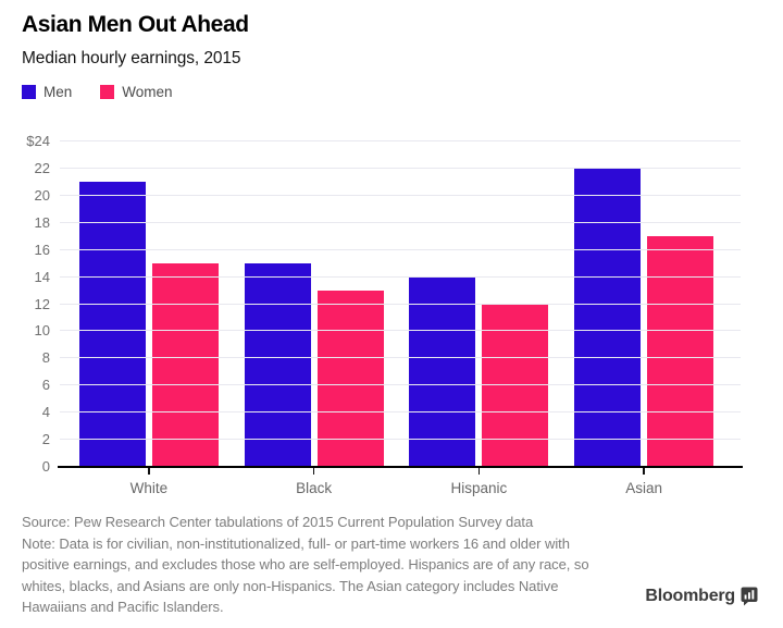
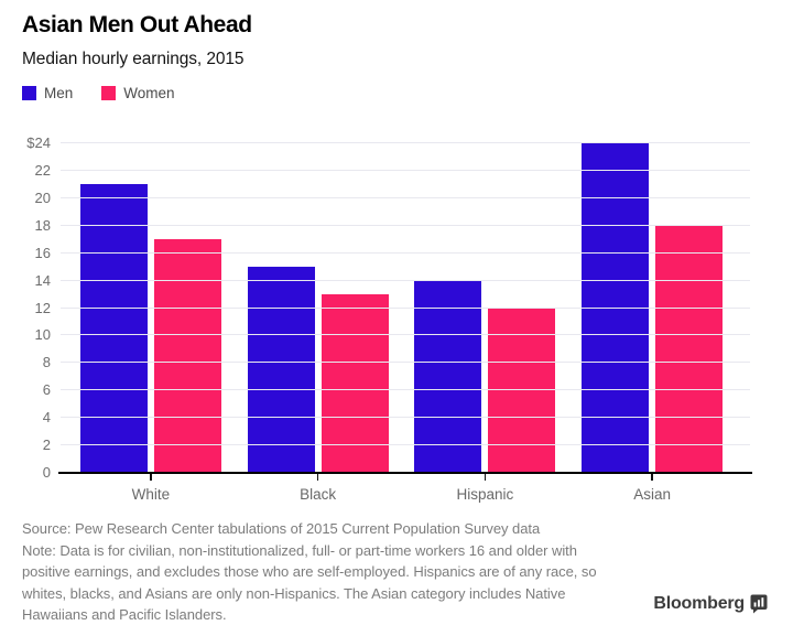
Women/White: $15 -> $17
Men/Asian: $22 -> $24
Women/Asian: $17 -> $18
